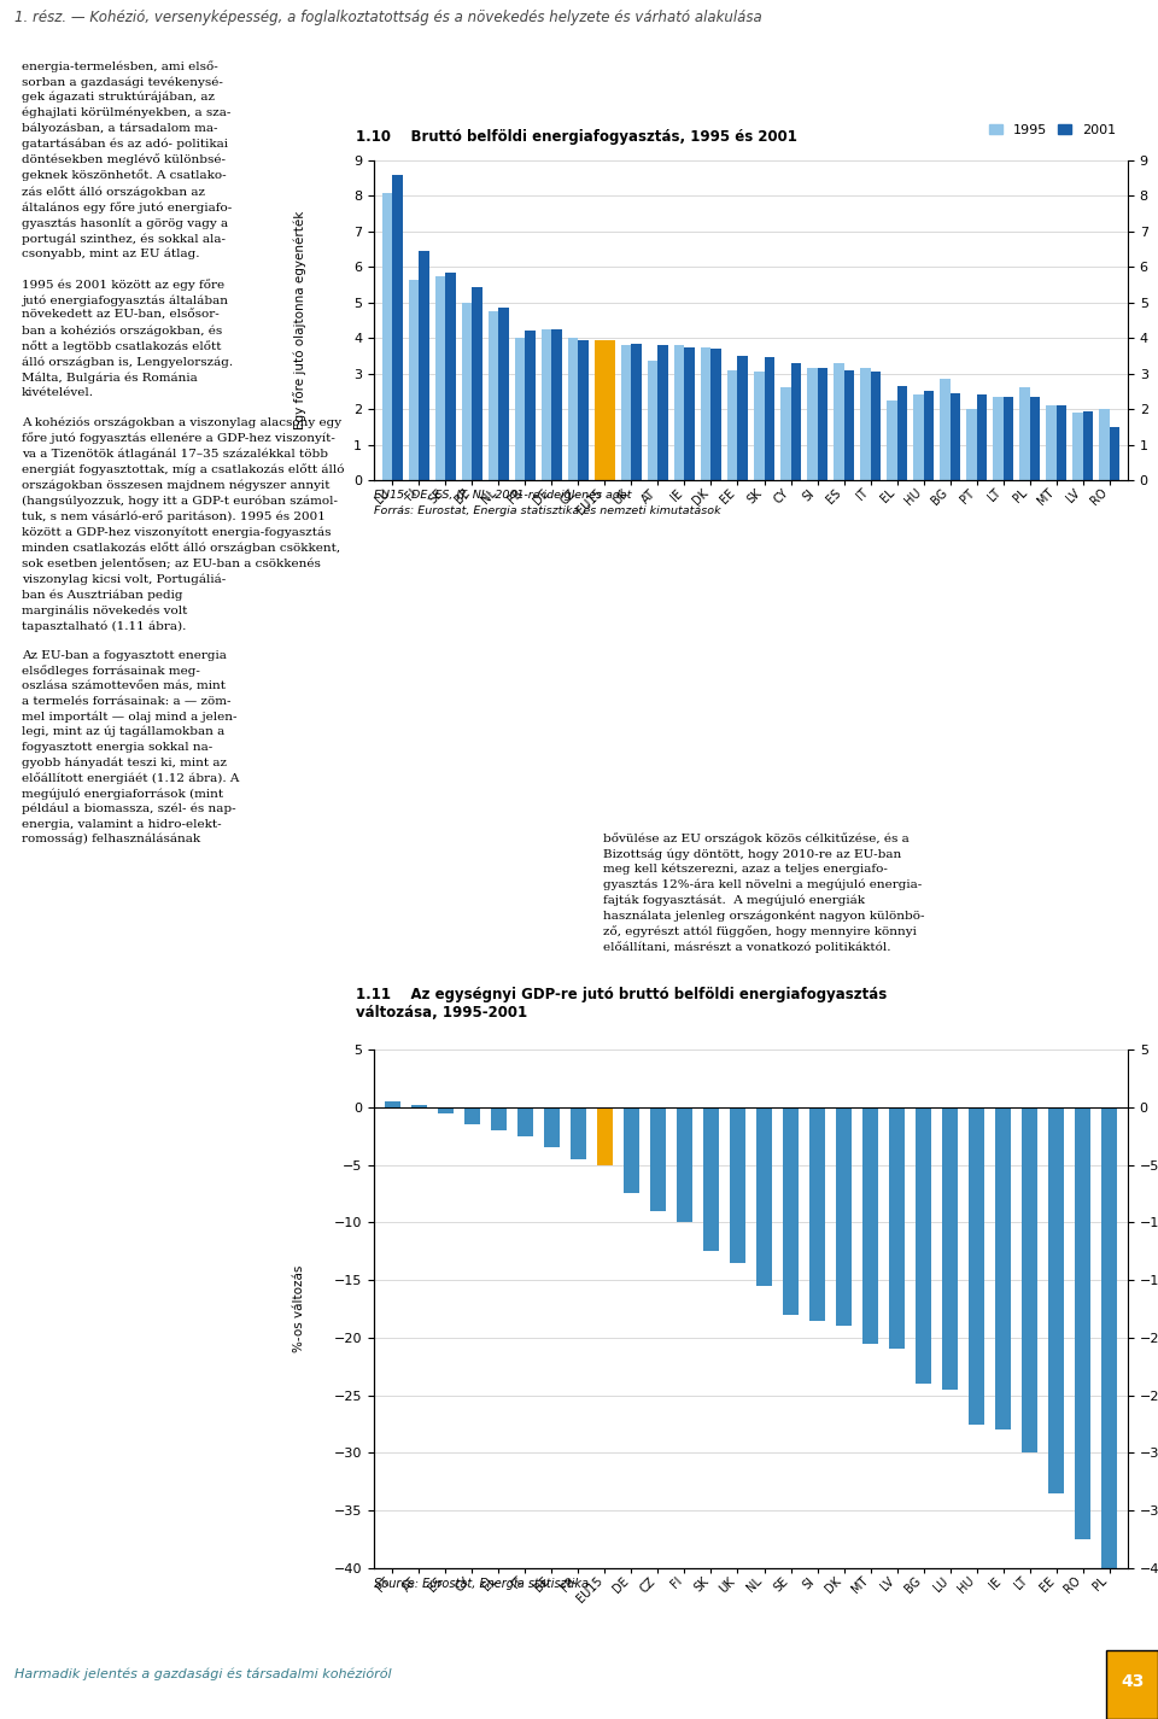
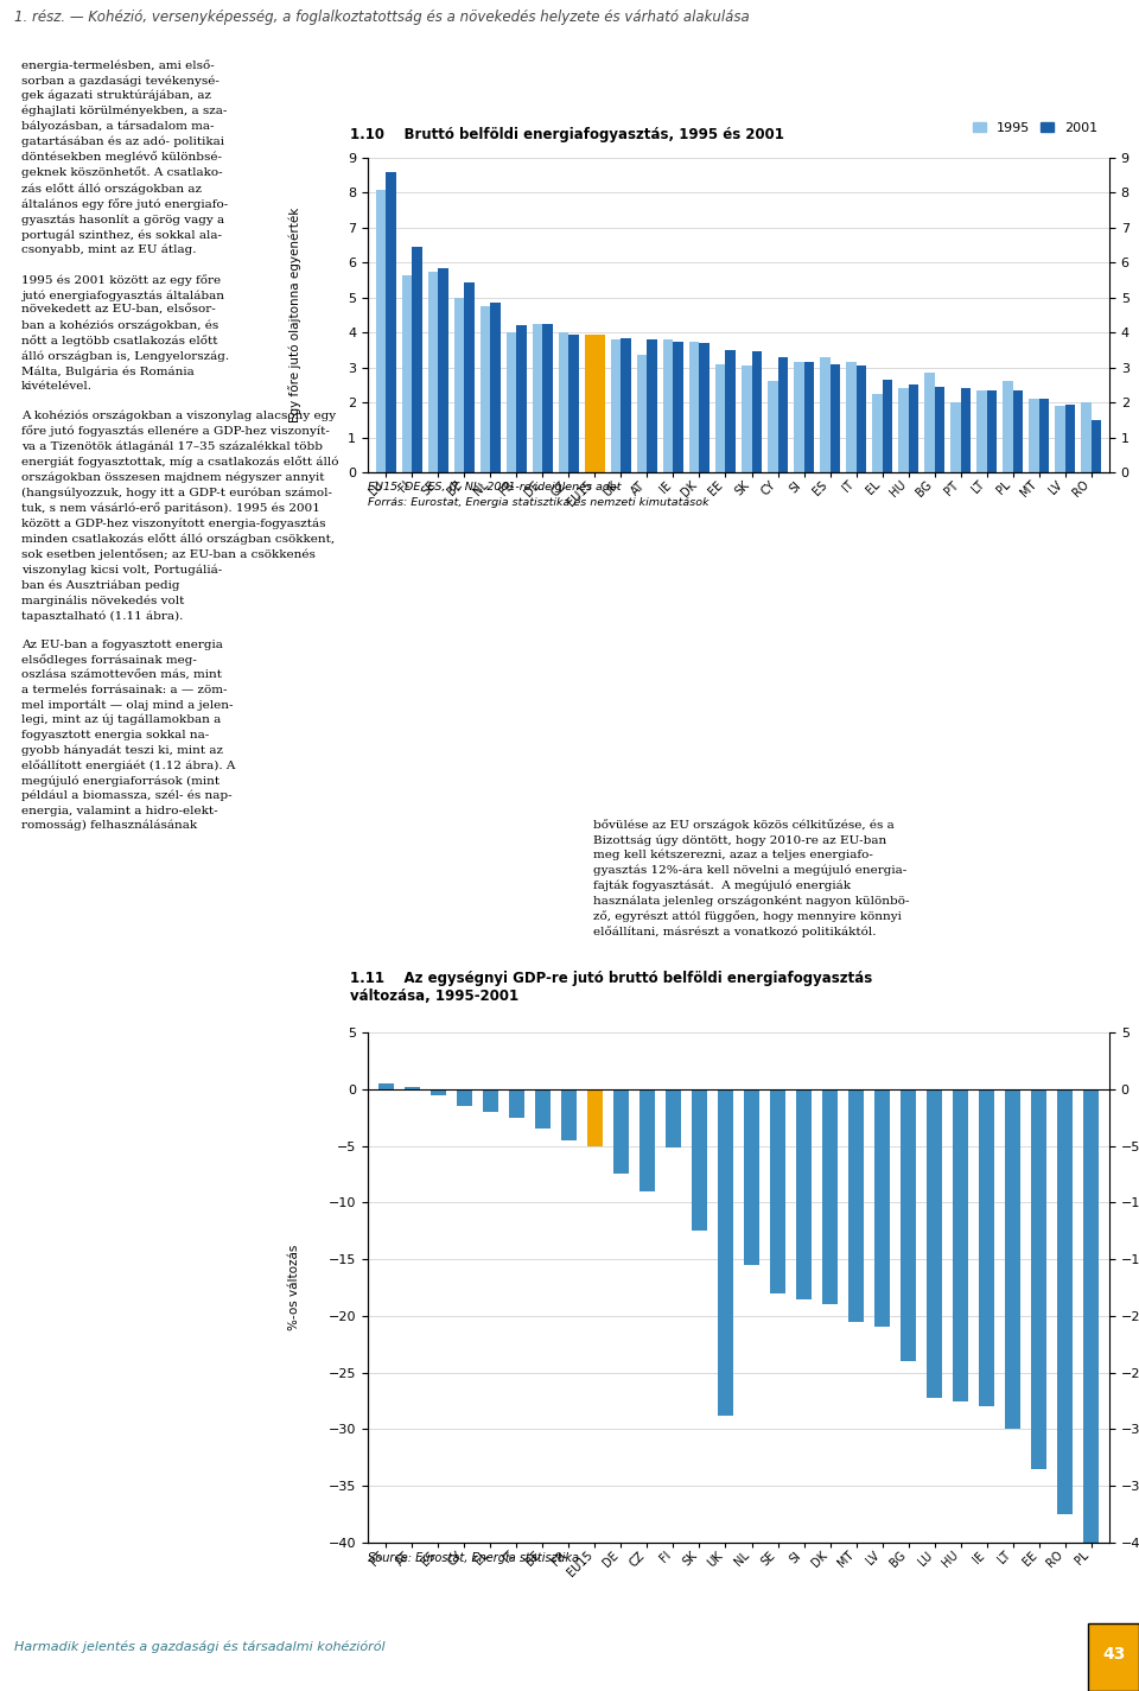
FI: -10.0 -> -5.2
UK: -13.5 -> -28.8
LU: -24.5 -> -27.2
